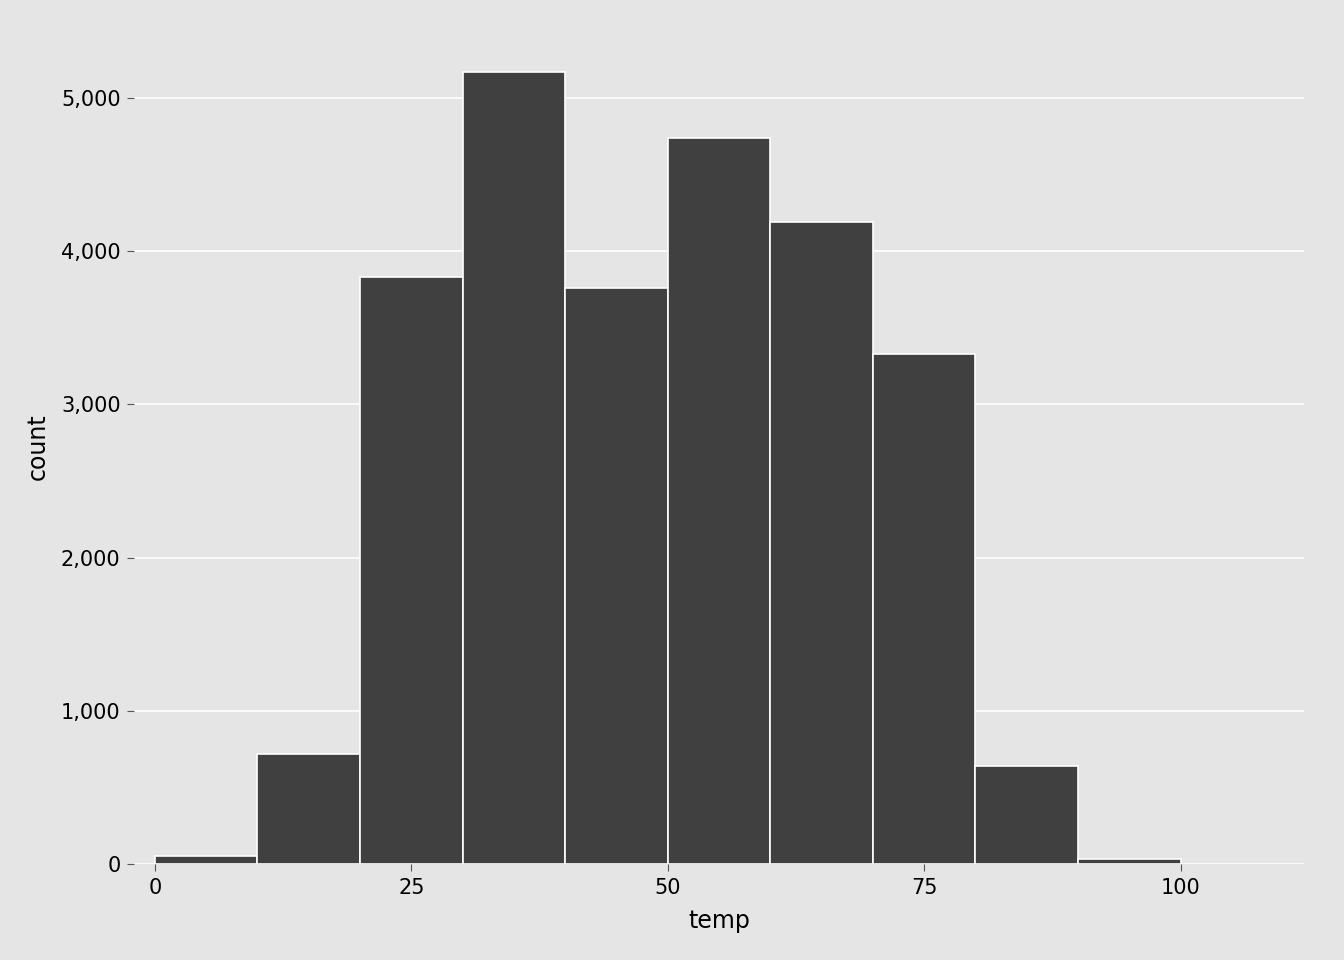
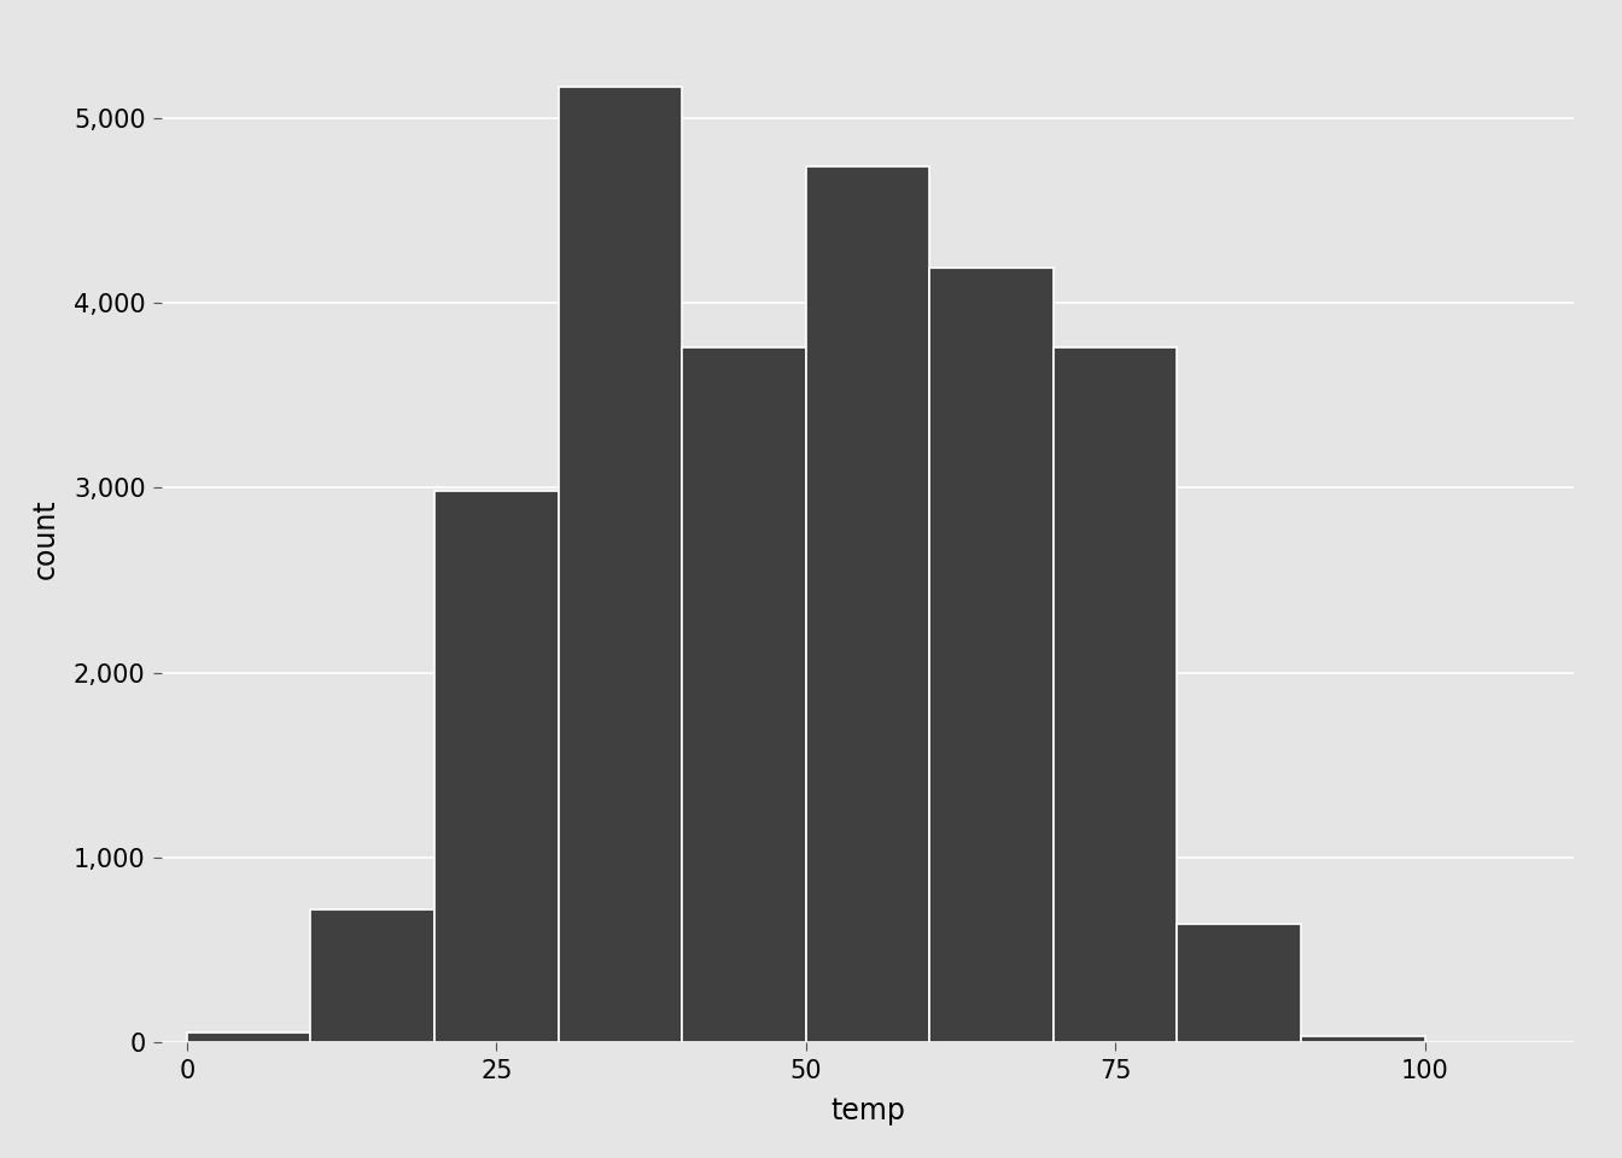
25: 3,830 -> 2,980
75: 3,330 -> 3,760
